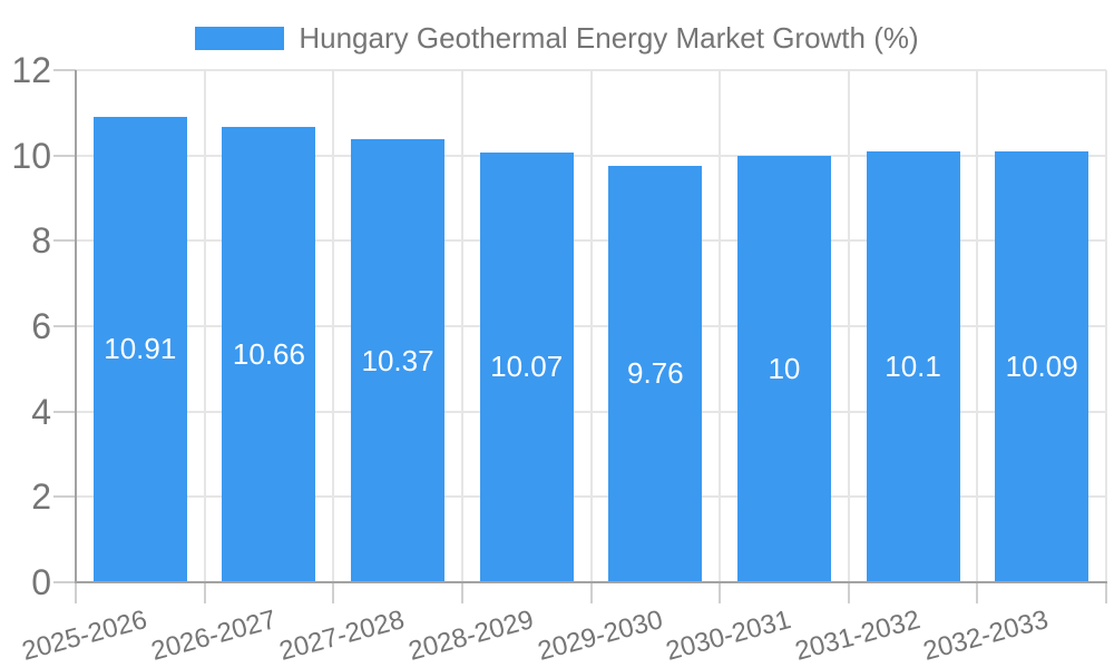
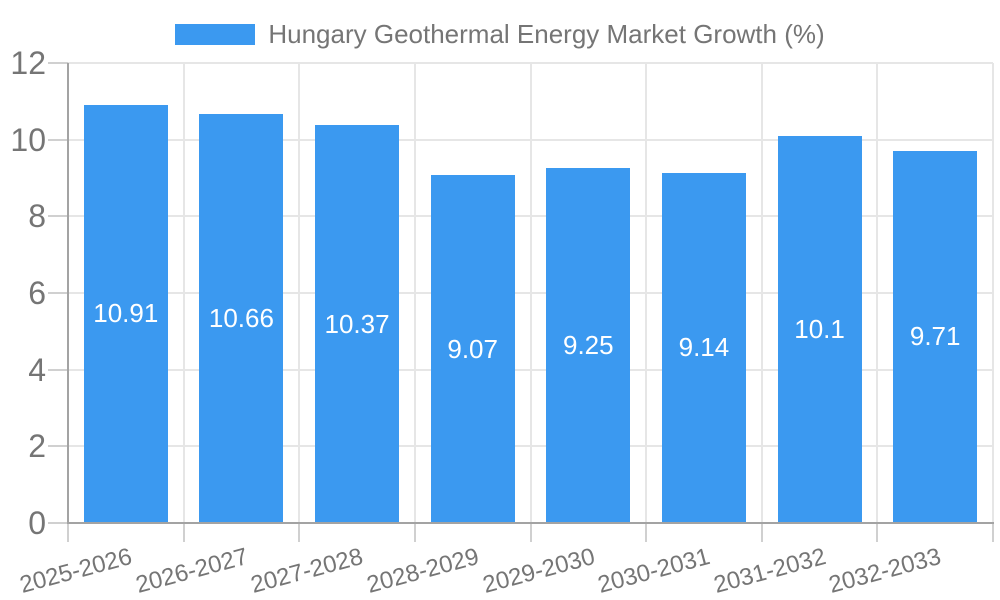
2028-2029: 10.07 -> 9.07
2029-2030: 9.76 -> 9.25
2030-2031: 10 -> 9.14
2032-2033: 10.09 -> 9.71
